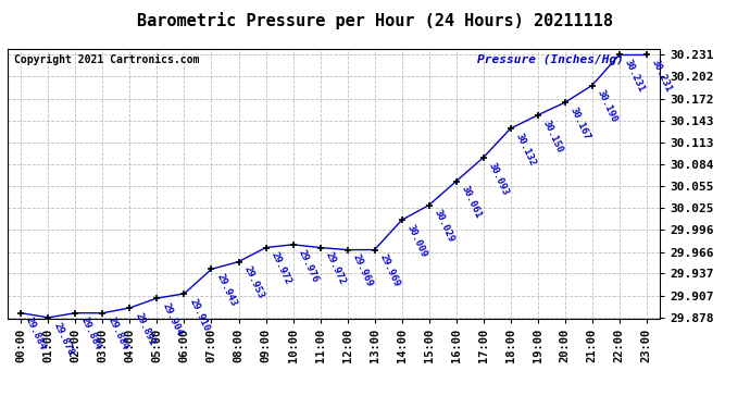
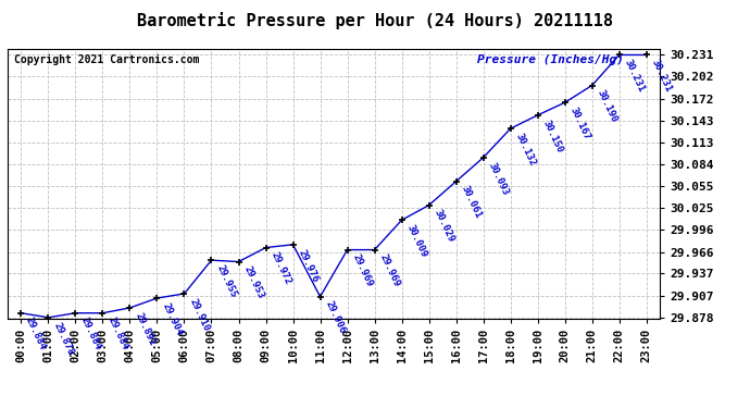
07:00: 29.943 -> 29.955
11:00: 29.972 -> 29.906
